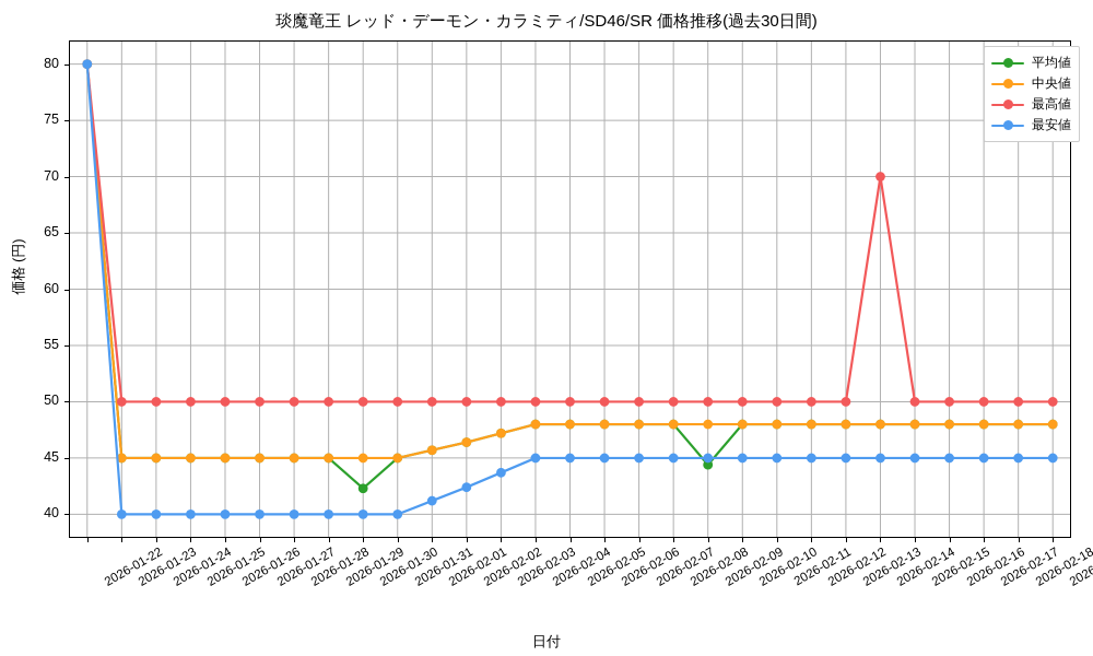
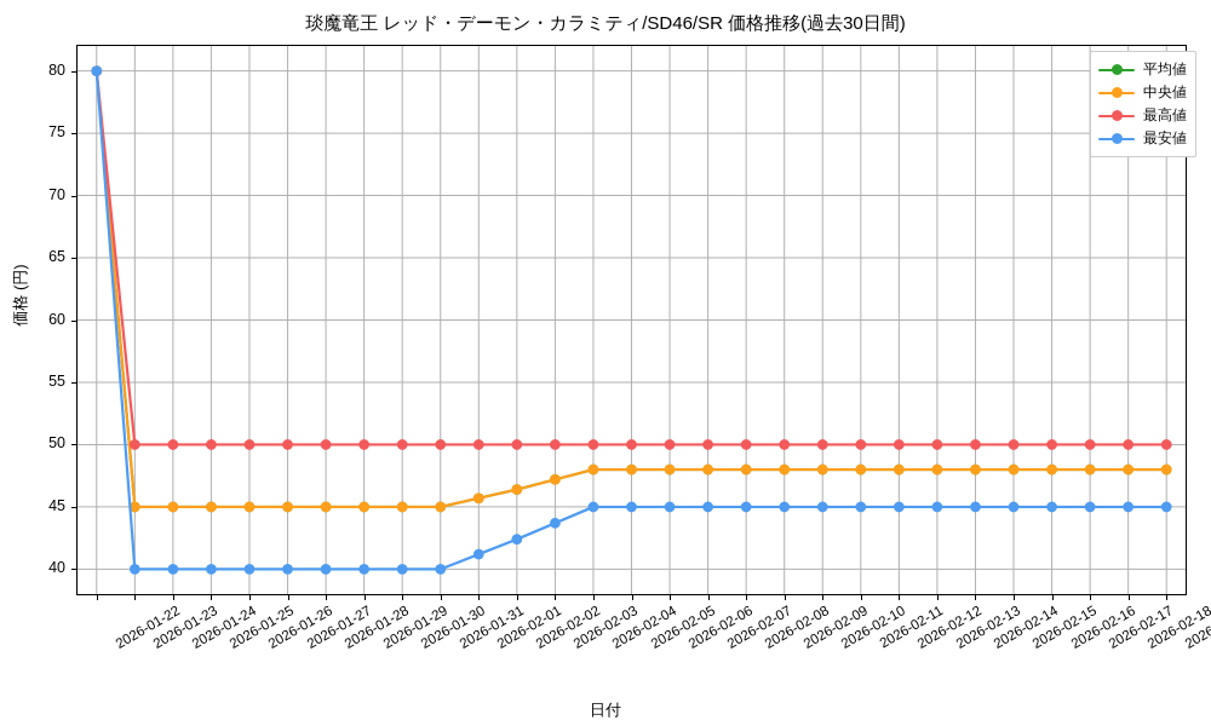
平均値/2026-01-30: 42.3 -> 45.0
平均値/2026-02-09: 44.4 -> 48.0
最高値/2026-02-14: 70 -> 50
